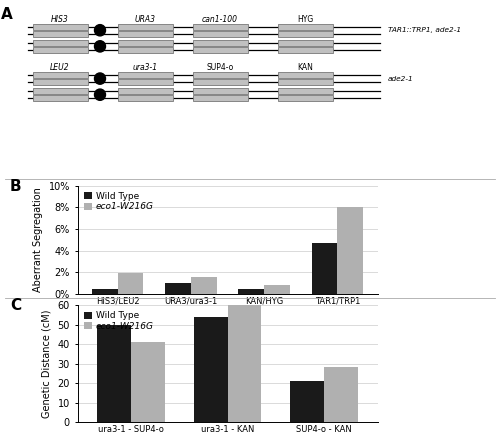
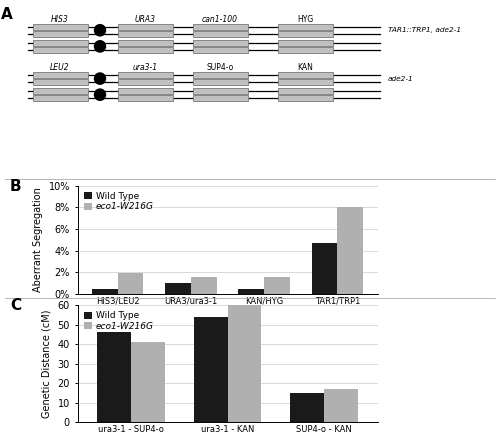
eco1-W216G/KAN/HYG: 0.8% -> 1.6%
Wild Type/ura3-1 - SUP4-o: 50 -> 46
Wild Type/SUP4-o - KAN: 21 -> 15
eco1-W216G/SUP4-o - KAN: 28 -> 17
